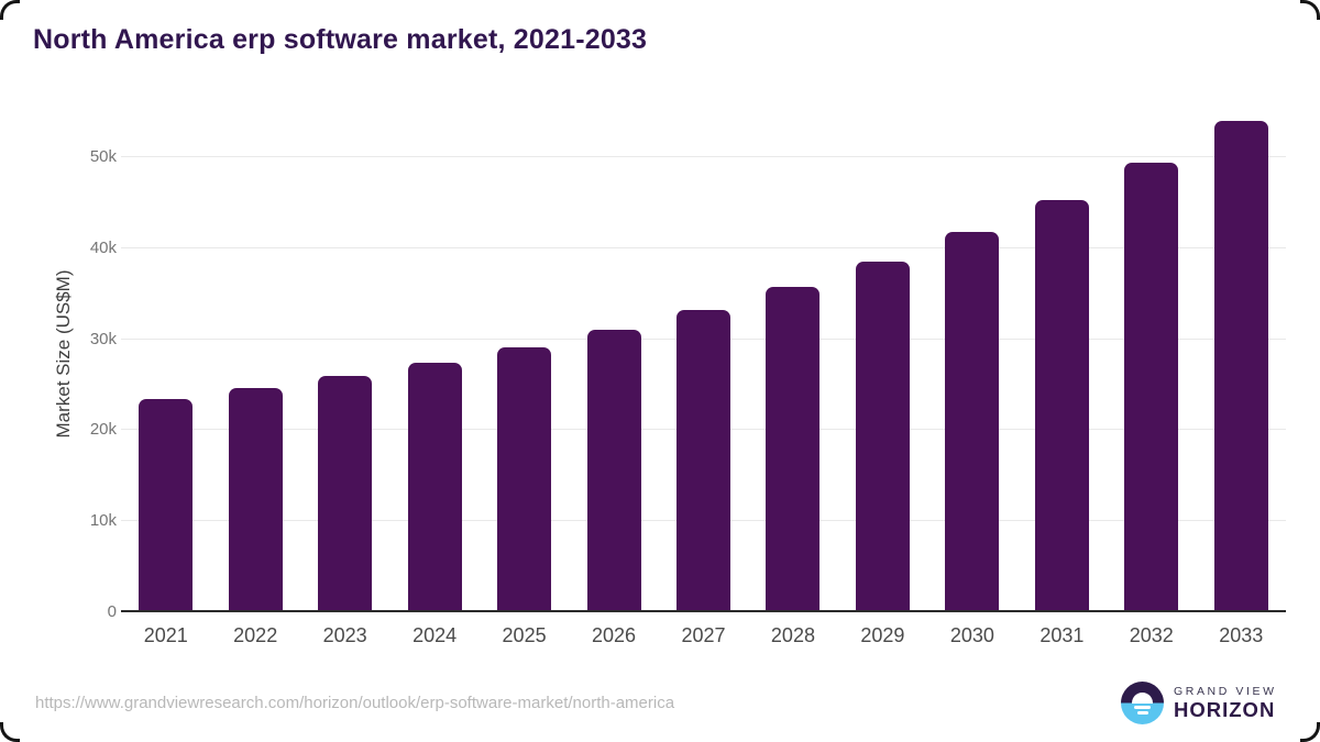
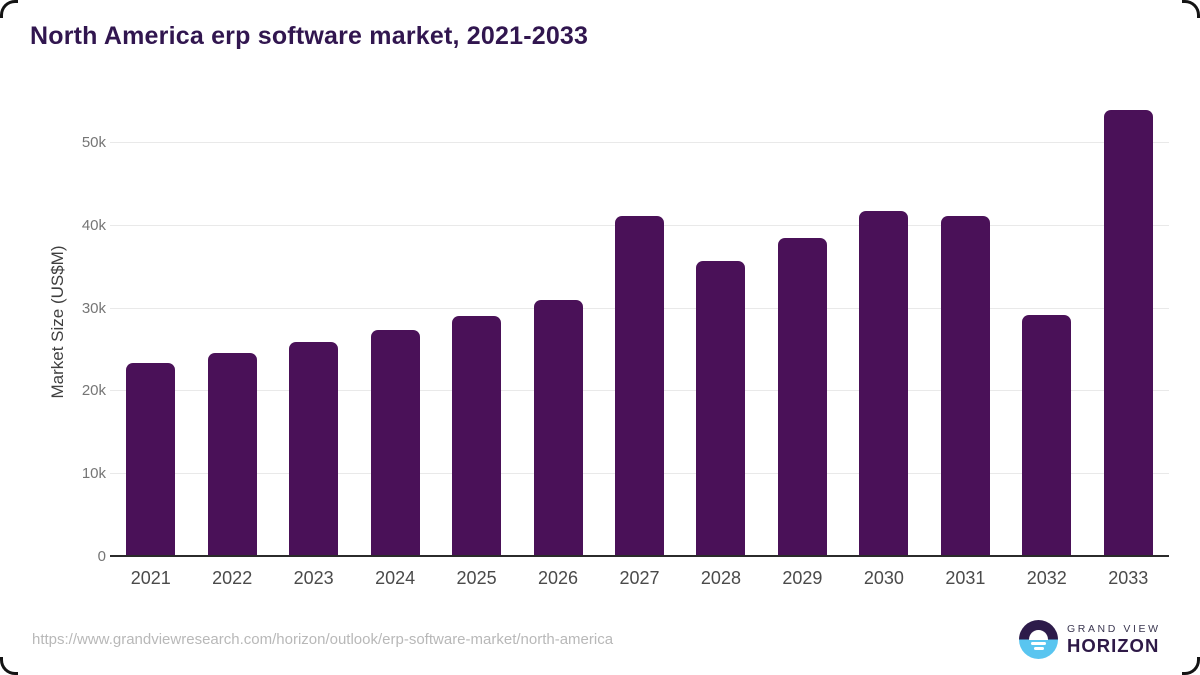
2027: 33k -> 41k
2031: 45k -> 41k
2032: 49k -> 29k
